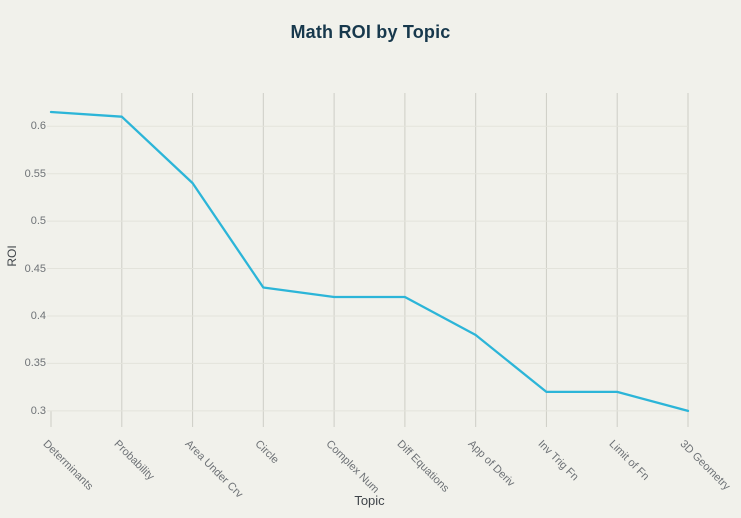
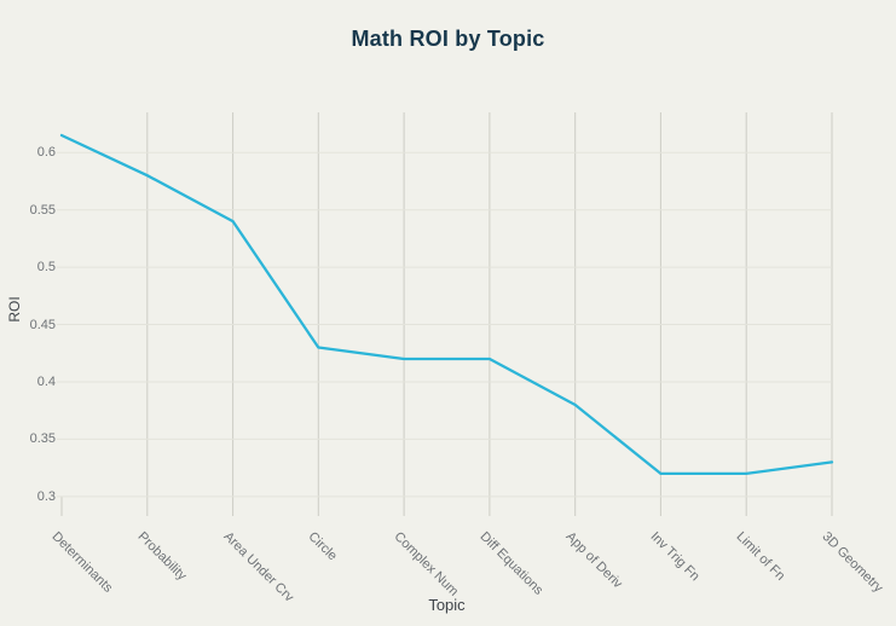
Probability: 0.61 -> 0.58
3D Geometry: 0.30 -> 0.33
